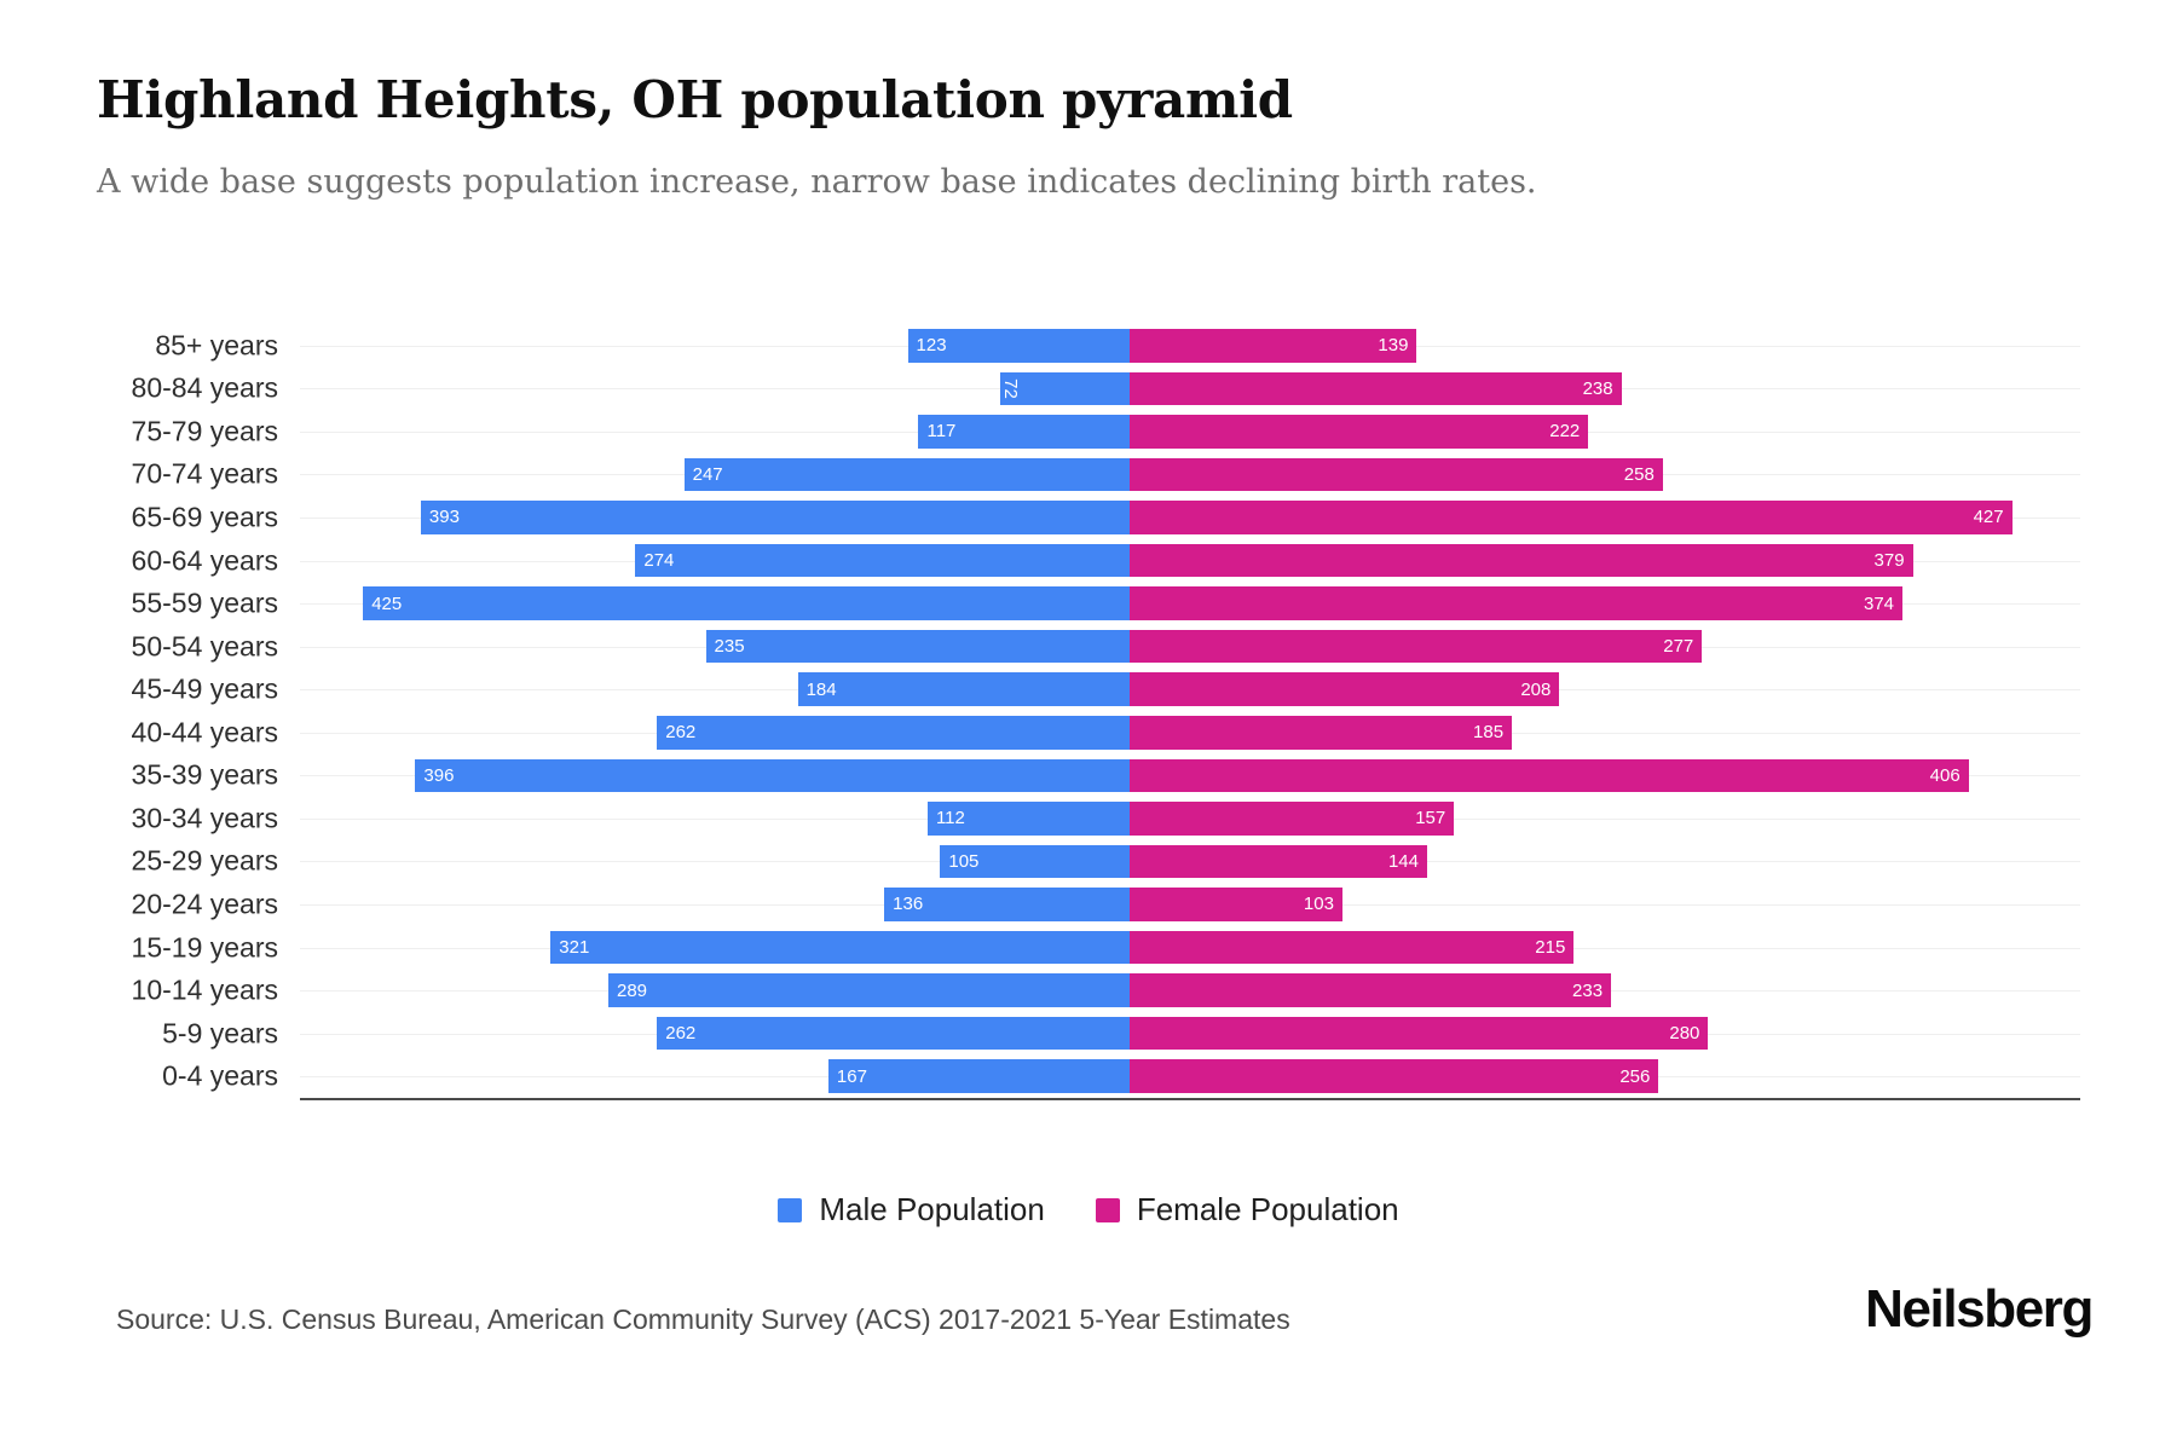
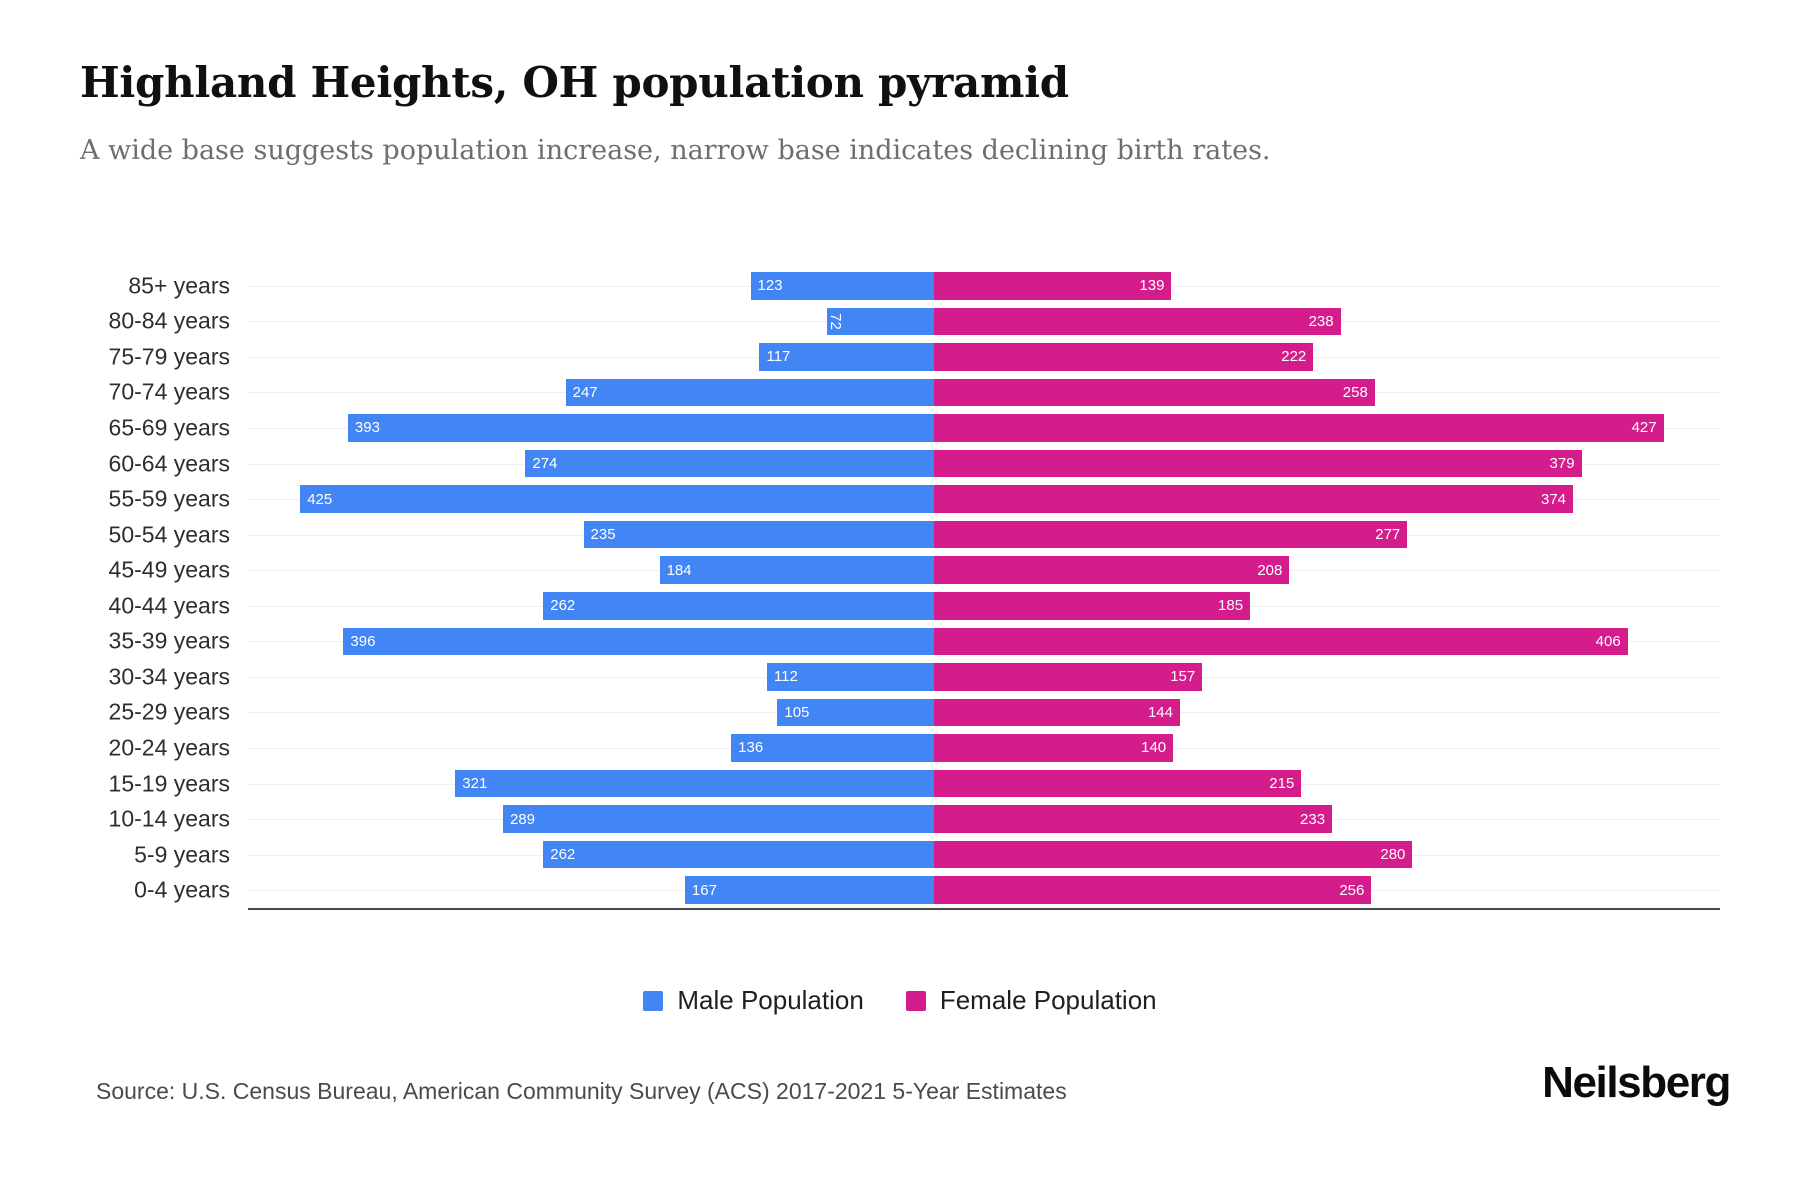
Female Population/20-24 years: 103 -> 140
